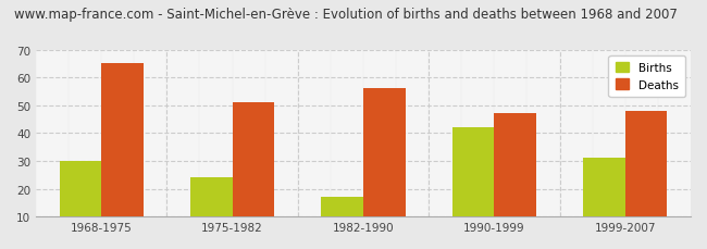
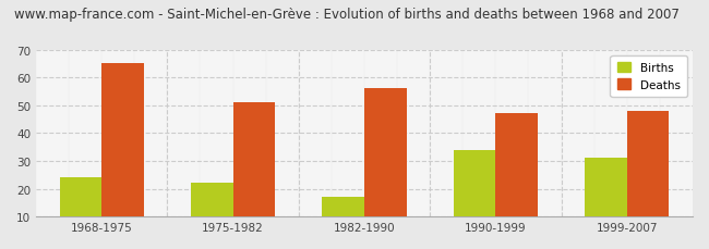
Births/1968-1975: 30 -> 24
Births/1975-1982: 24 -> 22
Births/1990-1999: 42 -> 34
